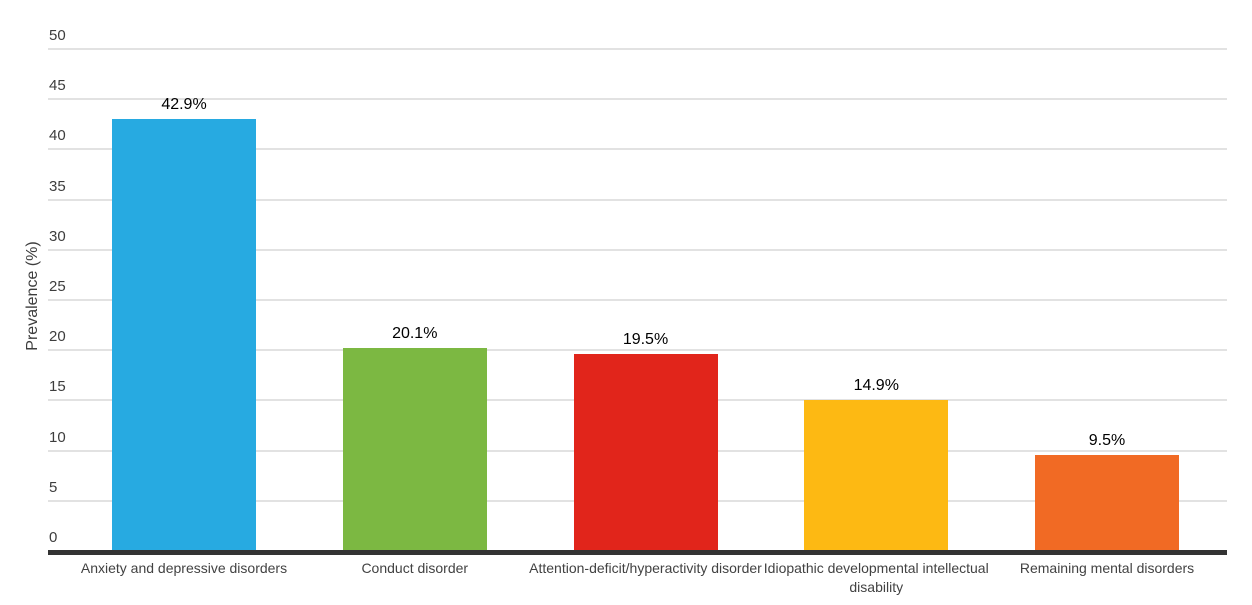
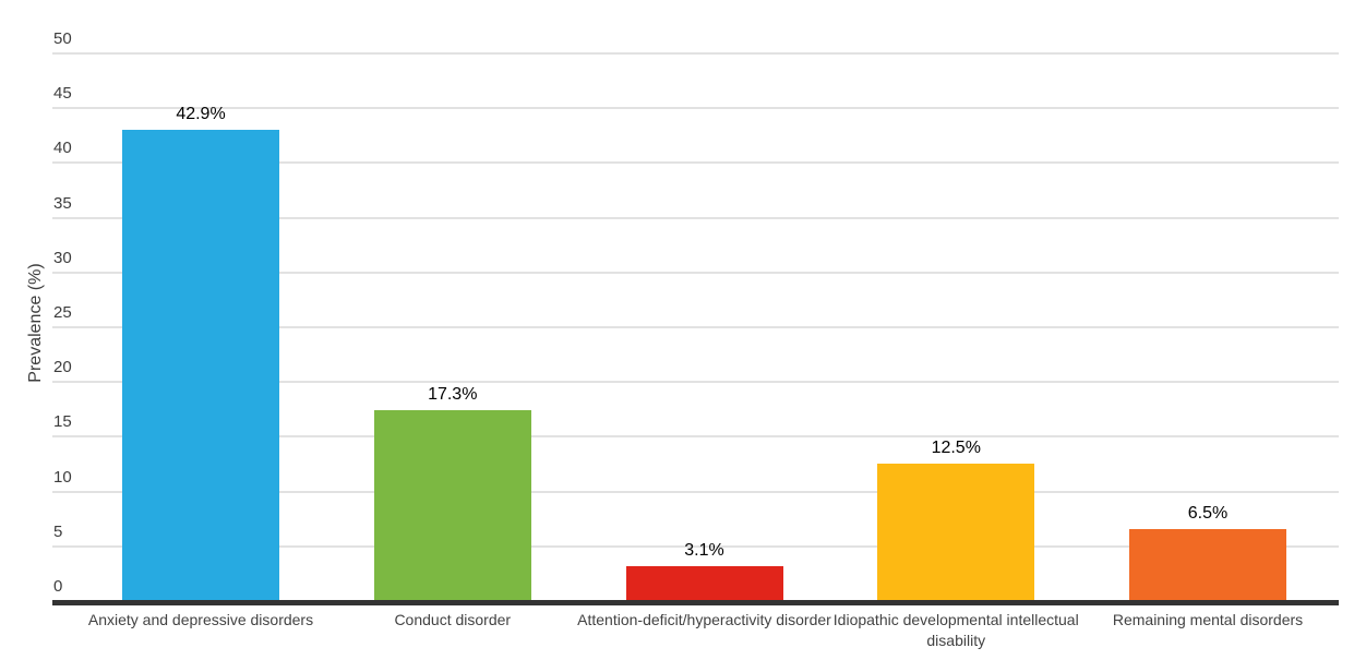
Conduct disorder: 20.1% -> 17.3%
Attention-deficit/hyperactivity disorder: 19.5% -> 3.1%
Idiopathic developmental intellectual disability: 14.9% -> 12.5%
Remaining mental disorders: 9.5% -> 6.5%
